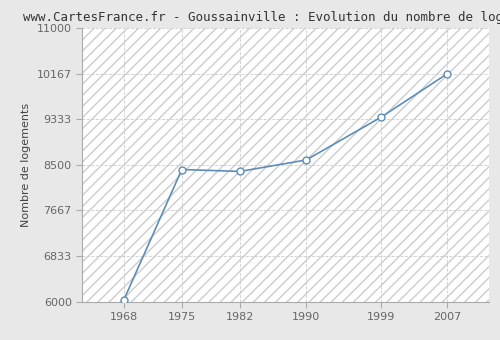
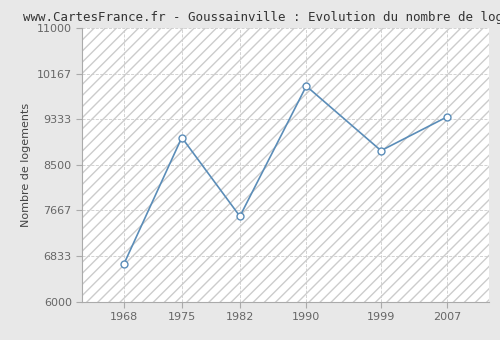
1968: 6030 -> 6680
1975: 8420 -> 9000
1982: 8380 -> 7560
1990: 8590 -> 9940
1999: 9370 -> 8760
2007: 10170 -> 9380
